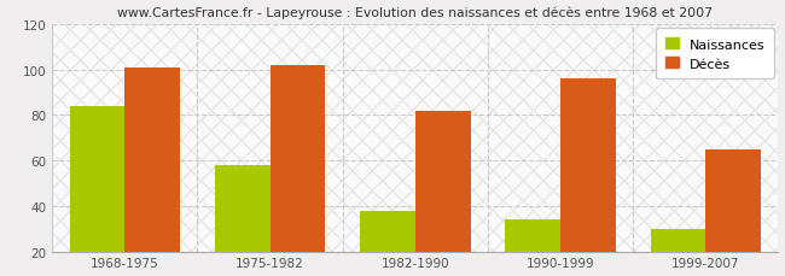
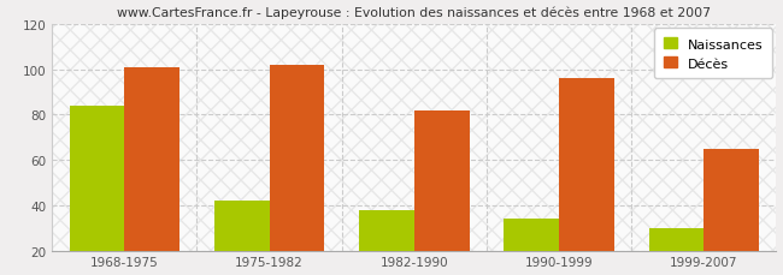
Naissances/1975-1982: 58 -> 42
